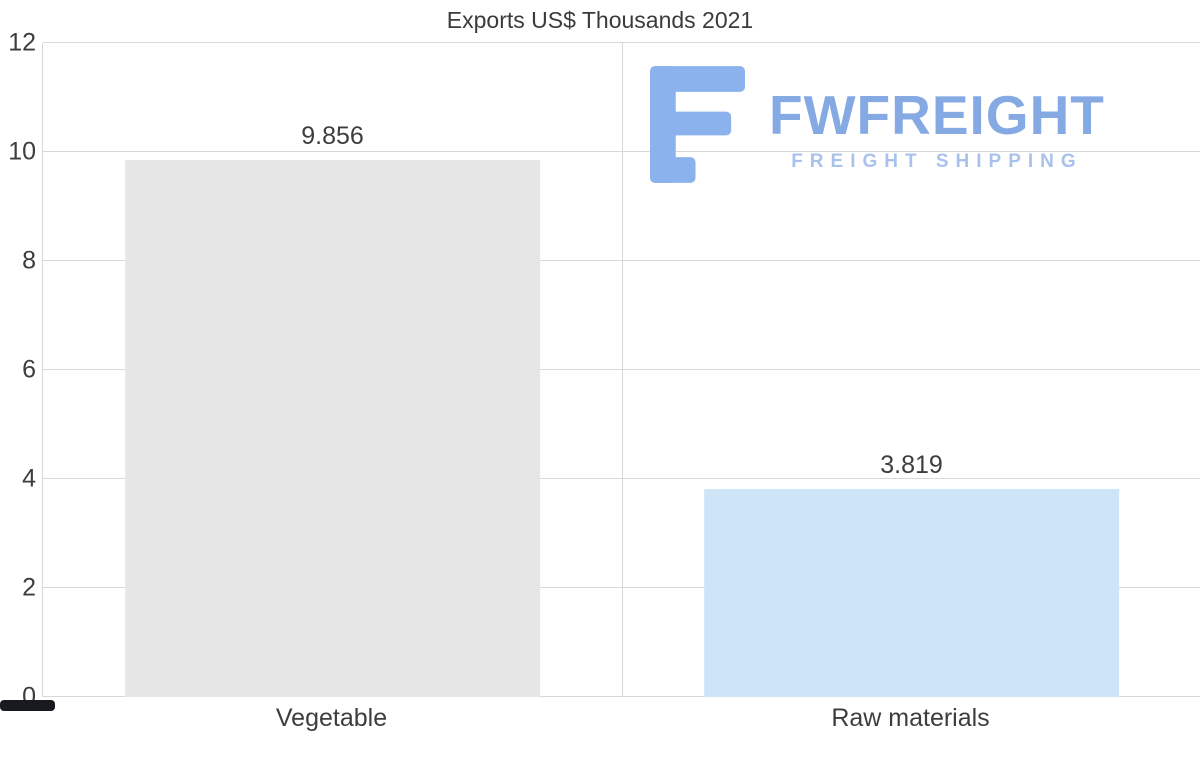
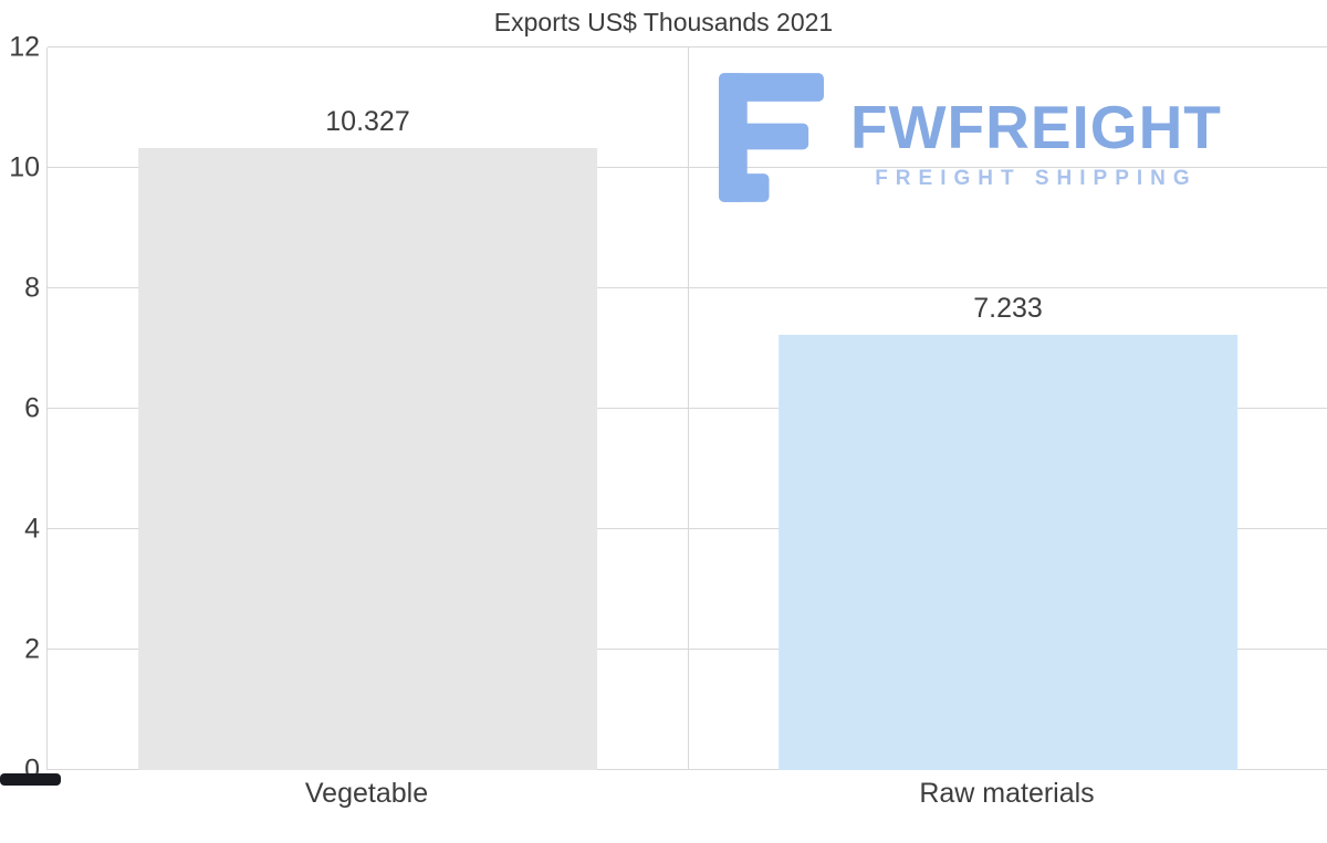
Vegetable: 9.856 -> 10.327
Raw materials: 3.819 -> 7.233
